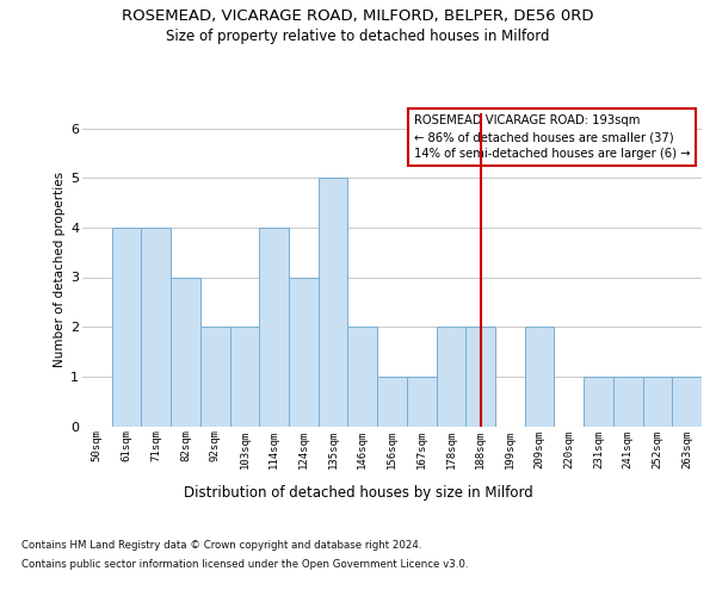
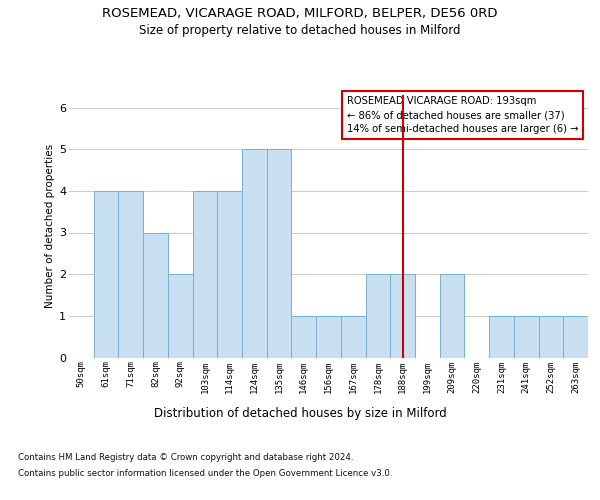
103sqm: 2 -> 4
124sqm: 3 -> 5
146sqm: 2 -> 1
